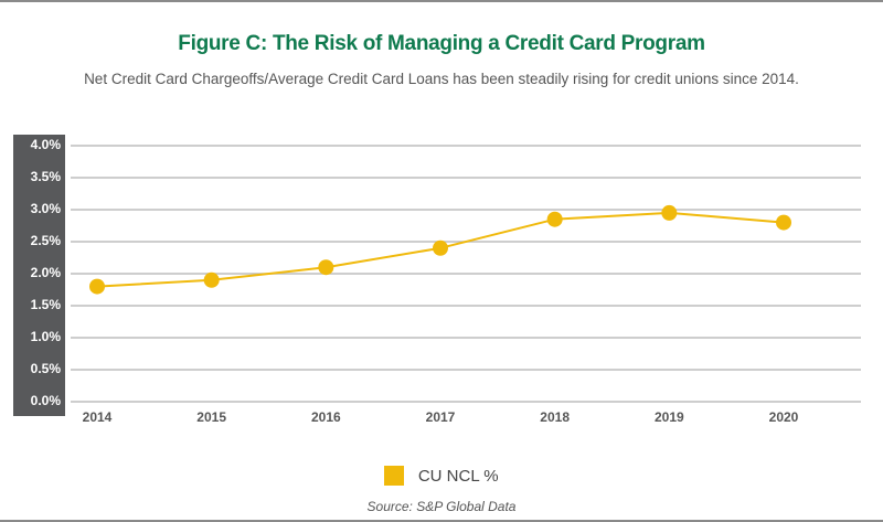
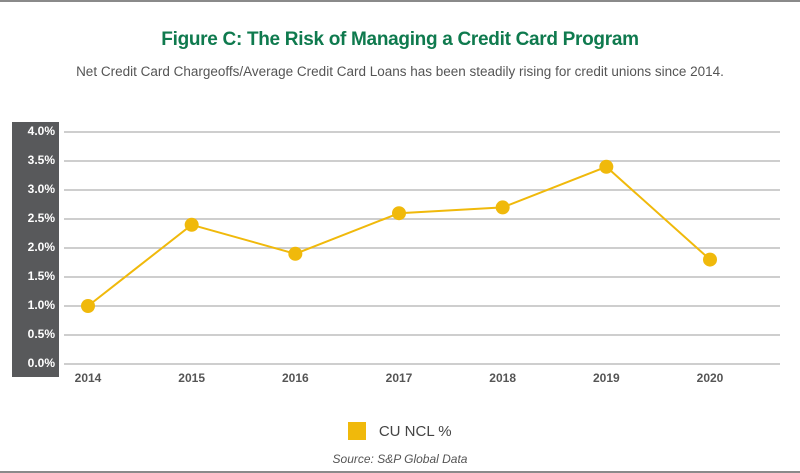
2014: 1.8% -> 1.0%
2015: 1.9% -> 2.4%
2016: 2.1% -> 1.9%
2017: 2.4% -> 2.6%
2018: 2.9% -> 2.7%
2019: 3.0% -> 3.4%
2020: 2.8% -> 1.8%
